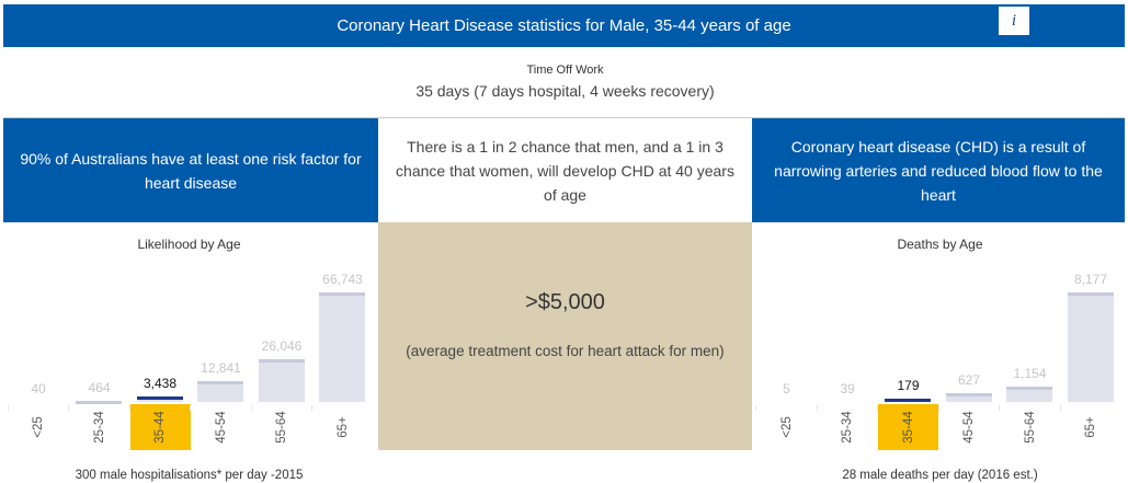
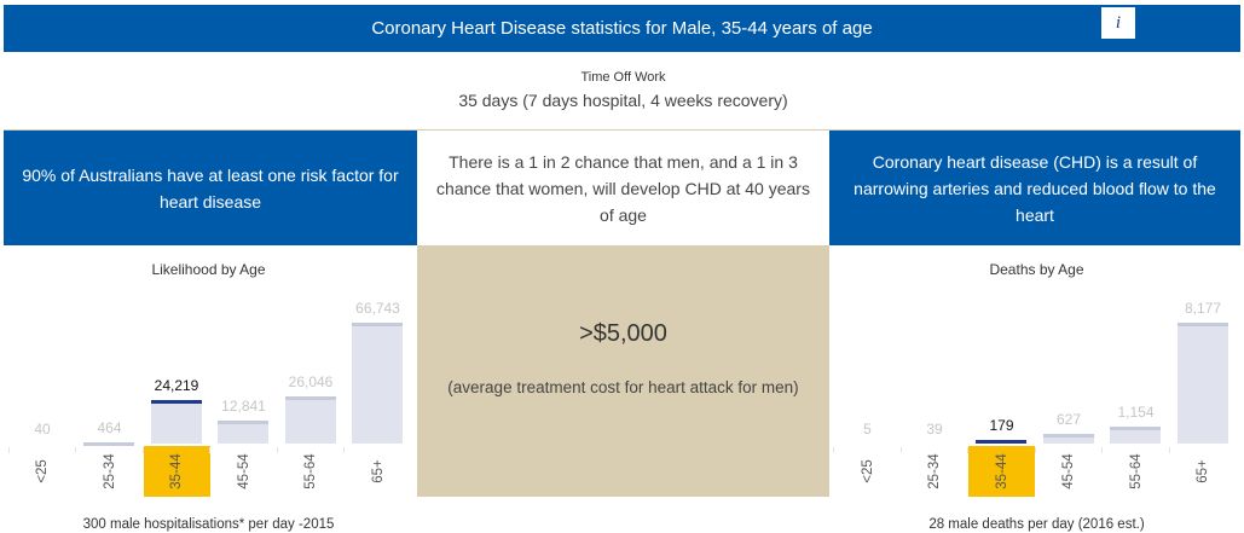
Likelihood by Age/35-44: 3,438 -> 24,219
